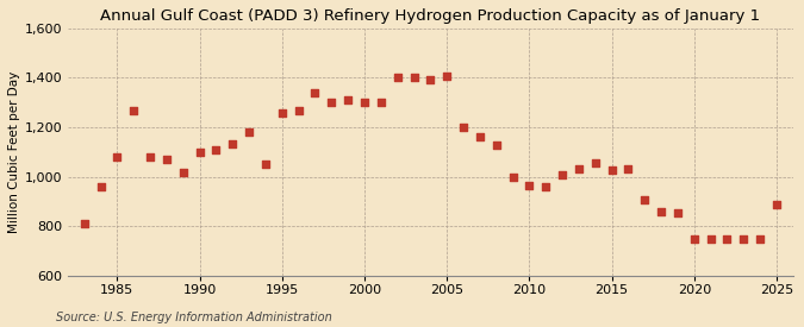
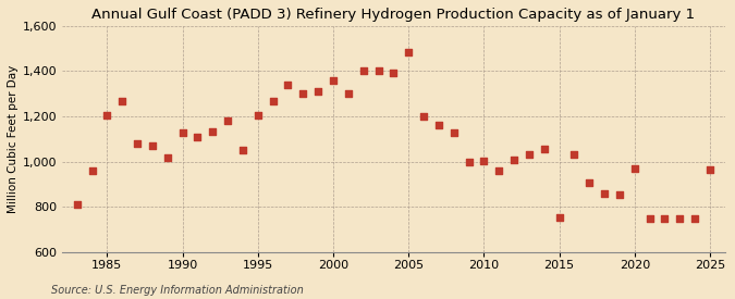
1985: 1,080 -> 1,205
1990: 1,100 -> 1,130
1995: 1,260 -> 1,205
2000: 1,300 -> 1,360
2005: 1,405 -> 1,485
2010: 965 -> 1,005
2015: 1,025 -> 755
2020: 750 -> 970
2025: 890 -> 965
